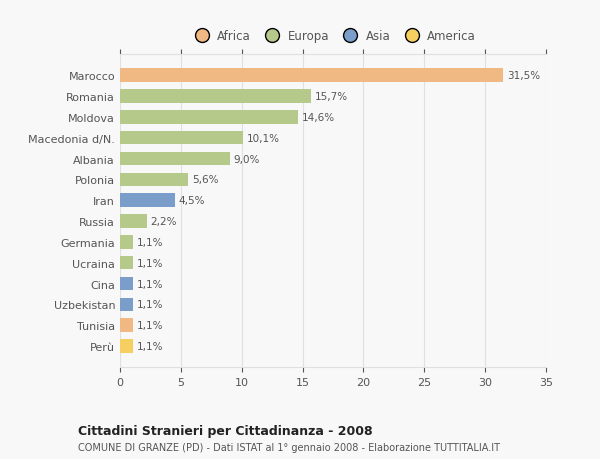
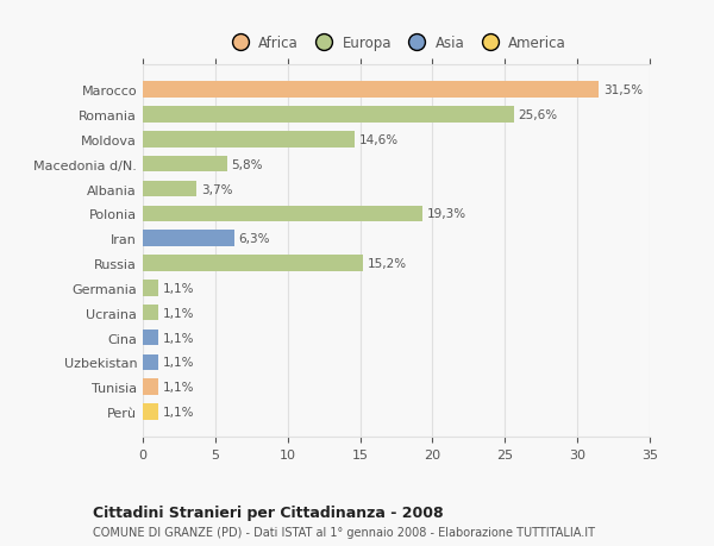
Romania: 15,7% -> 25,6%
Macedonia d/N.: 10,1% -> 5,8%
Albania: 9,0% -> 3,7%
Polonia: 5,6% -> 19,3%
Iran: 4,5% -> 6,3%
Russia: 2,2% -> 15,2%
